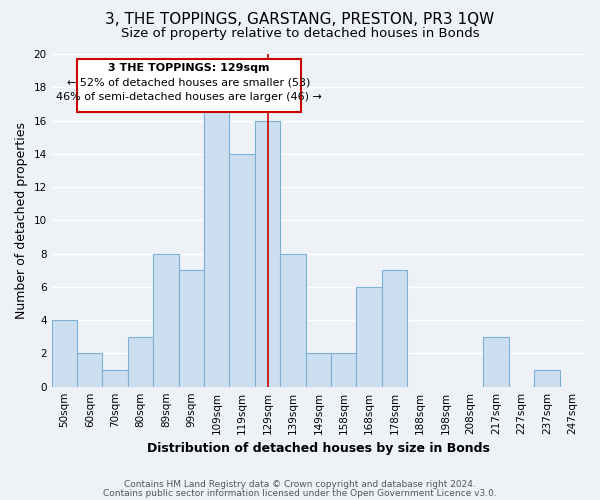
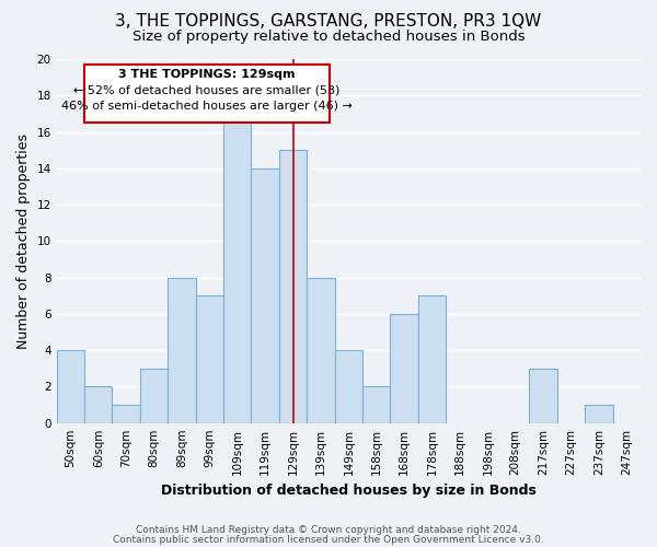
129sqm: 16 -> 15
149sqm: 2 -> 4
